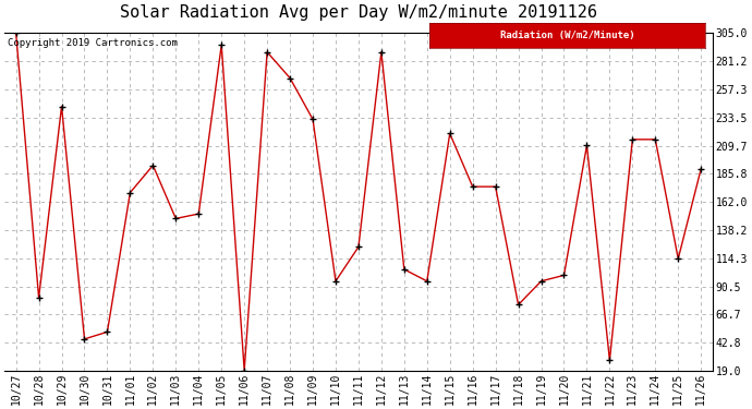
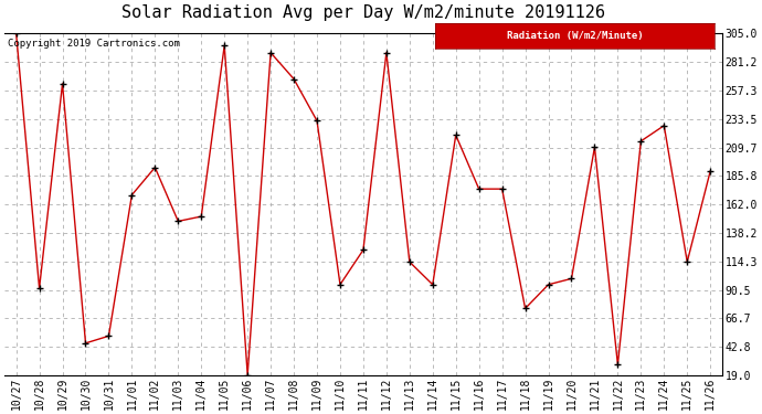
10/28: 81 -> 92
10/29: 243 -> 263
11/13: 105 -> 114
11/24: 215 -> 228
